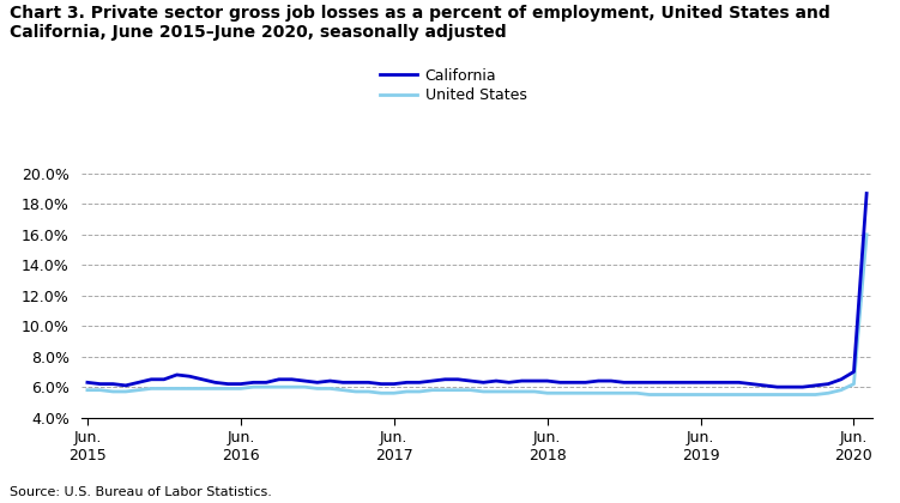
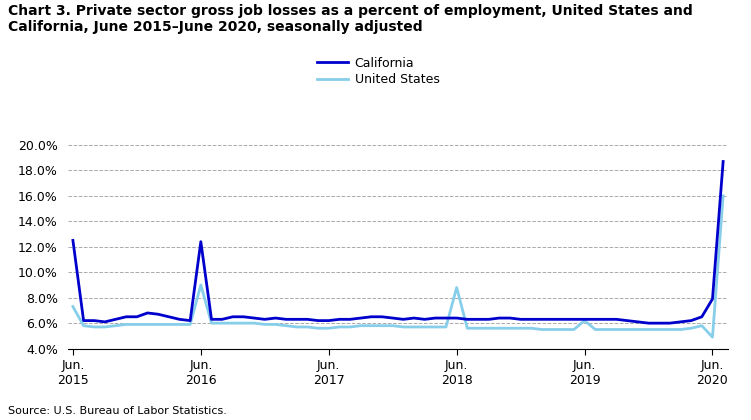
California/Jun. 2015: 6.3% -> 12.5%
United States/Jun. 2015: 5.8% -> 7.3%
California/Jun. 2016: 6.2% -> 12.4%
United States/Jun. 2016: 5.9% -> 9.0%
United States/Jun. 2018: 5.6% -> 8.8%
United States/Jun. 2019: 5.5% -> 6.2%
California/Jun. 2020: 7.0% -> 7.9%
United States/Jun. 2020: 6.2% -> 4.9%
